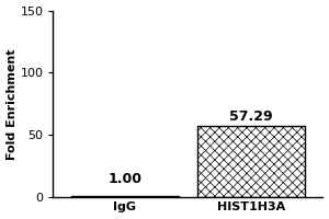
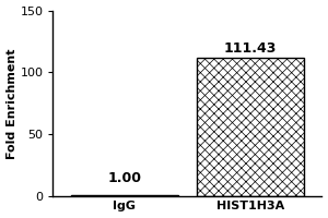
HIST1H3A: 57.29 -> 111.43
